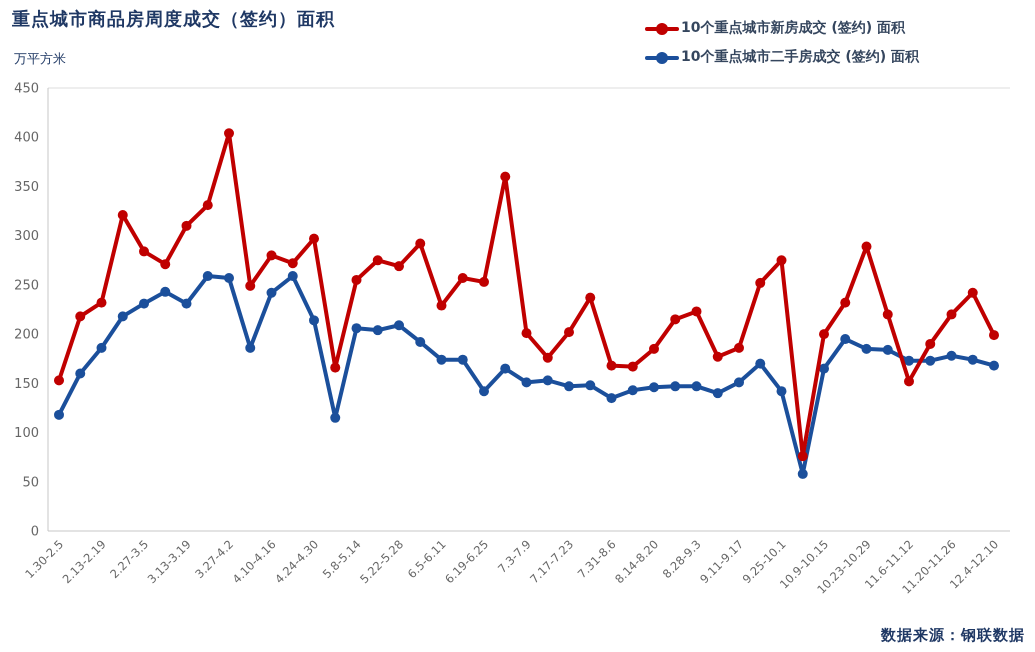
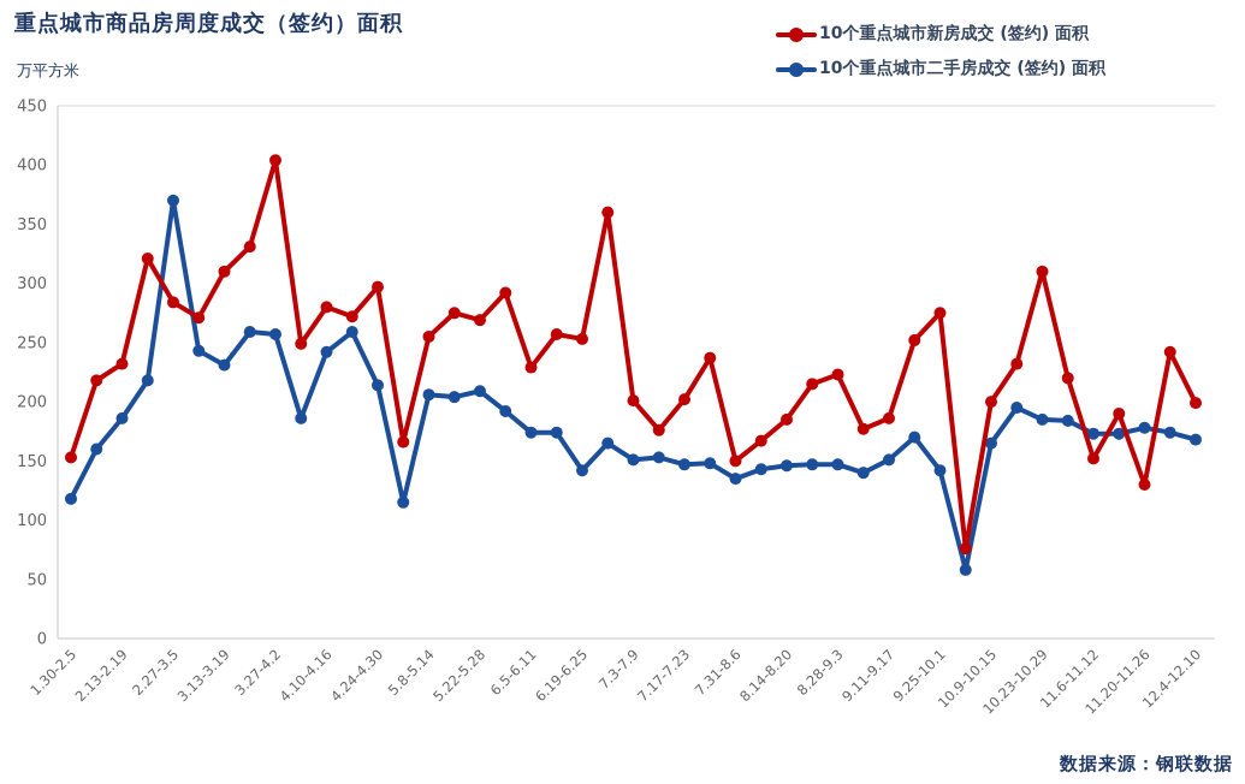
10个重点城市二手房成交 (签约) 面积/2.27-3.5: 230 -> 370
10个重点城市新房成交 (签约) 面积/7.31-8.6: 170 -> 150
10个重点城市新房成交 (签约) 面积/10.23-10.29: 290 -> 310
10个重点城市新房成交 (签约) 面积/11.20-11.26: 220 -> 130
